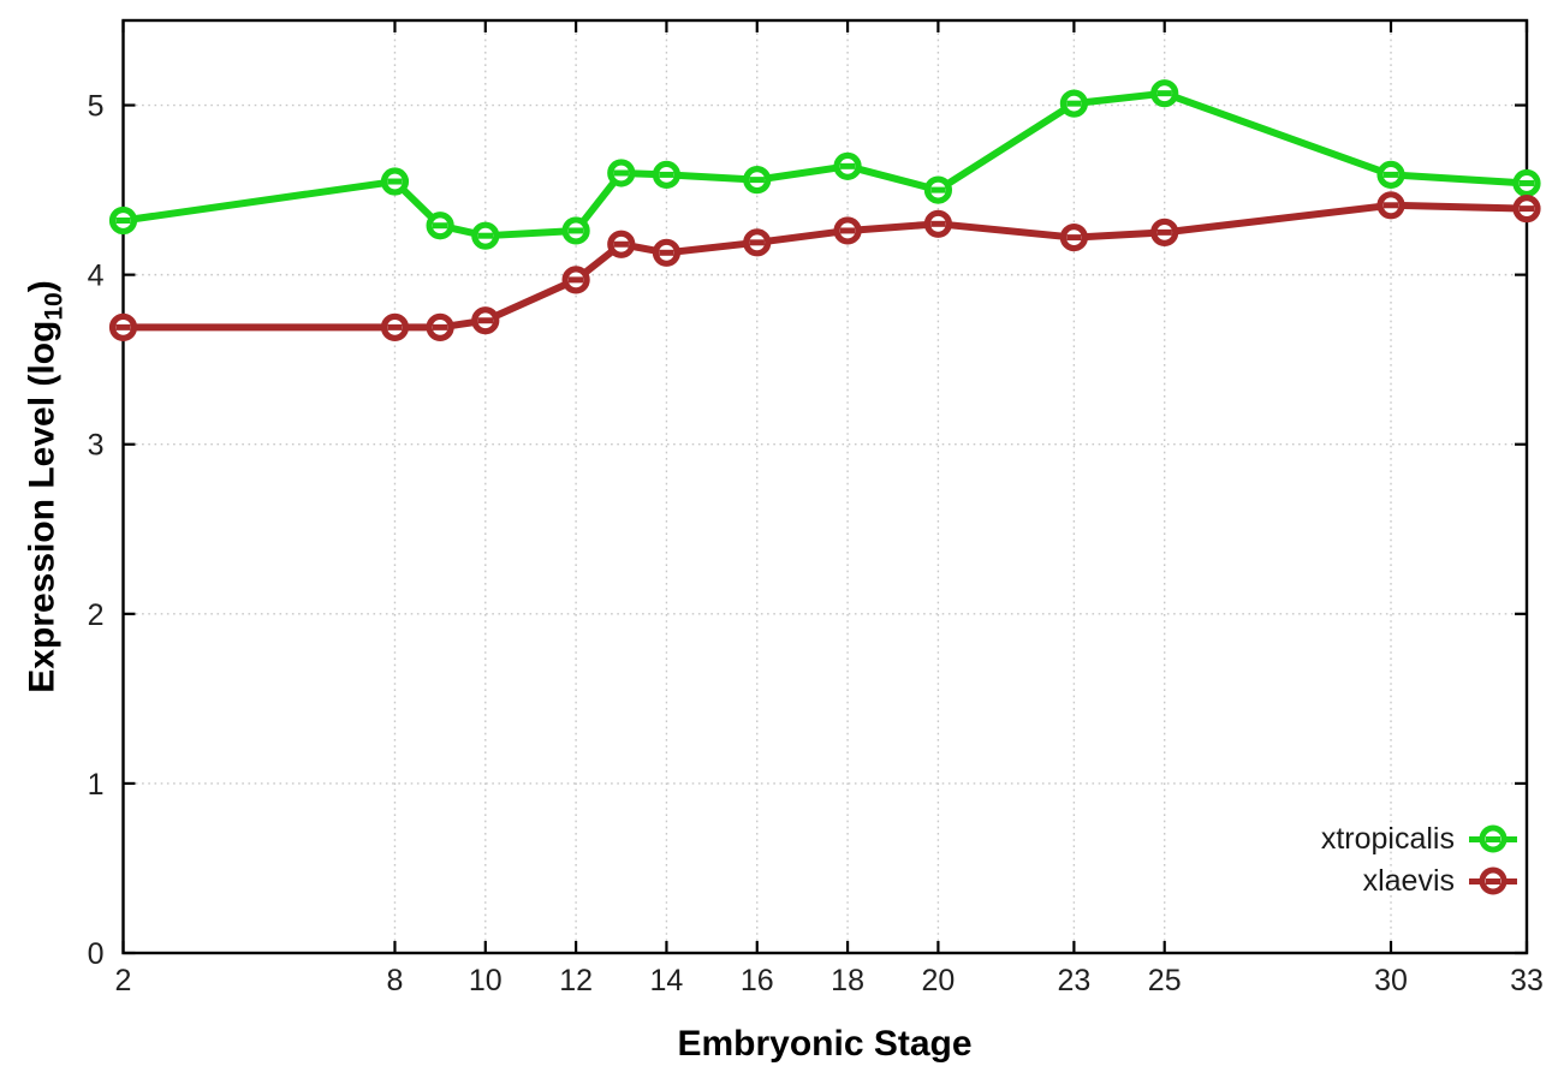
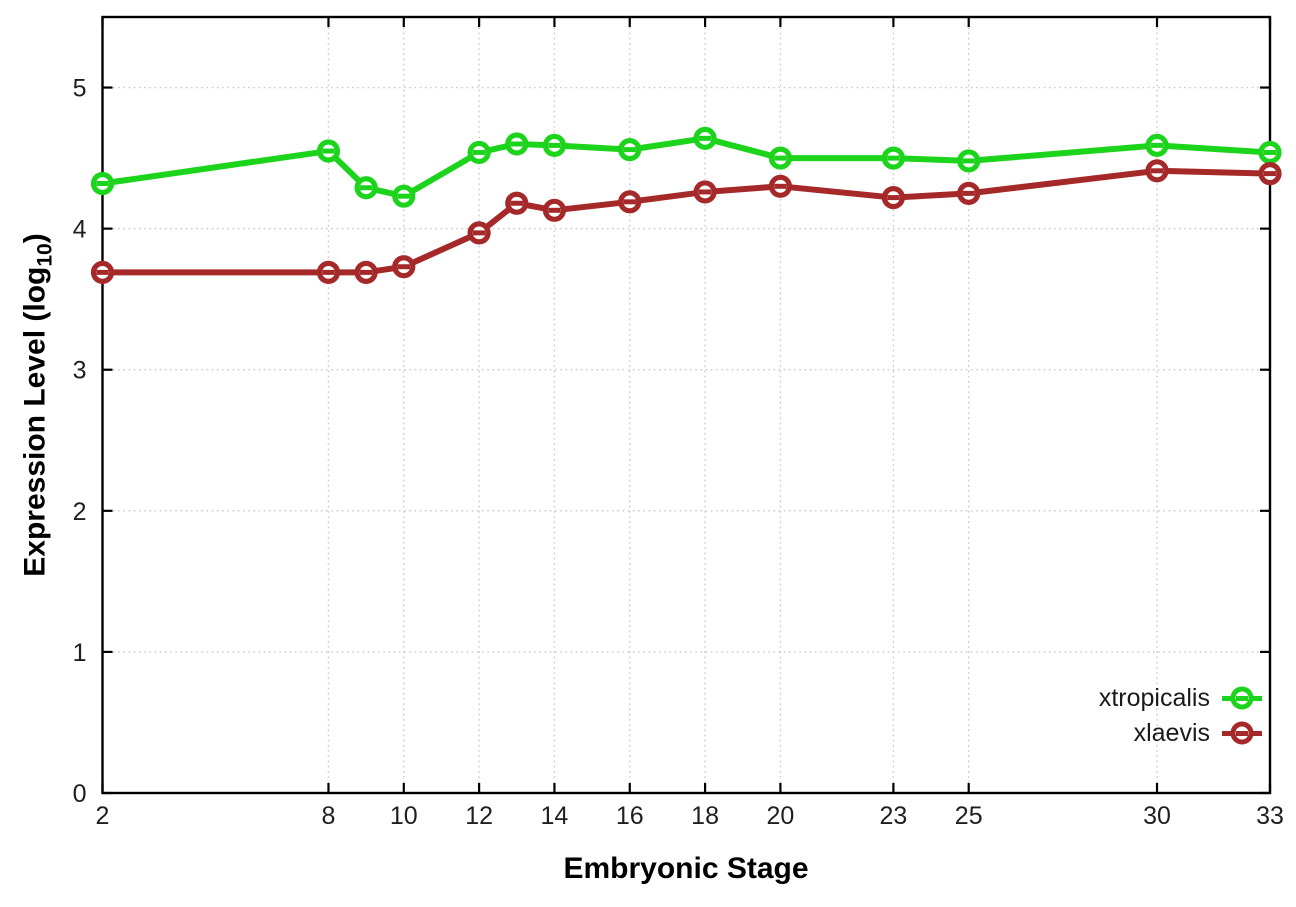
xtropicalis/12: 4.26 -> 4.54
xtropicalis/23: 5.01 -> 4.50
xtropicalis/25: 5.07 -> 4.48
